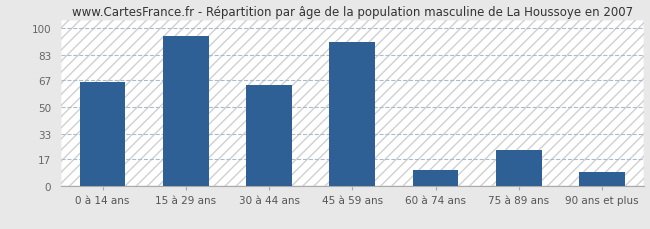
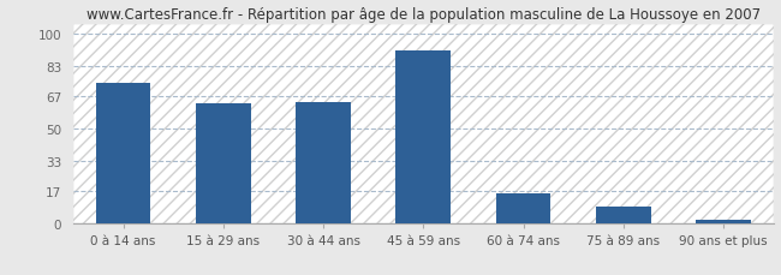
0 à 14 ans: 66 -> 74
15 à 29 ans: 95 -> 63
60 à 74 ans: 10 -> 16
75 à 89 ans: 23 -> 9
90 ans et plus: 9 -> 2
